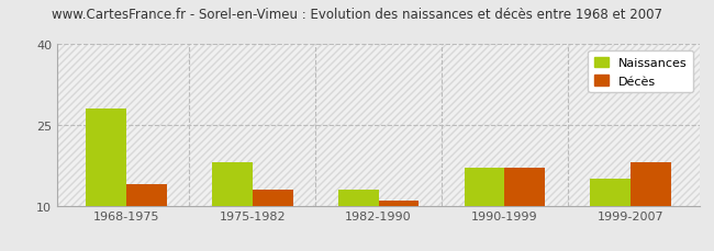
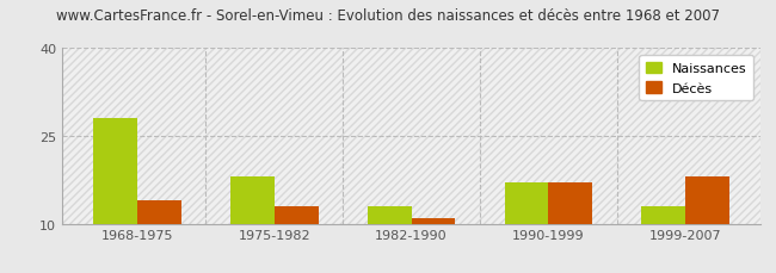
Naissances/1999-2007: 15 -> 13
